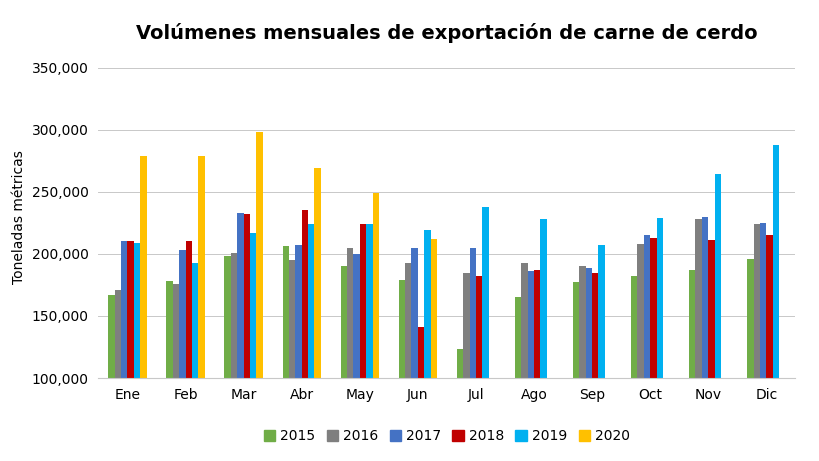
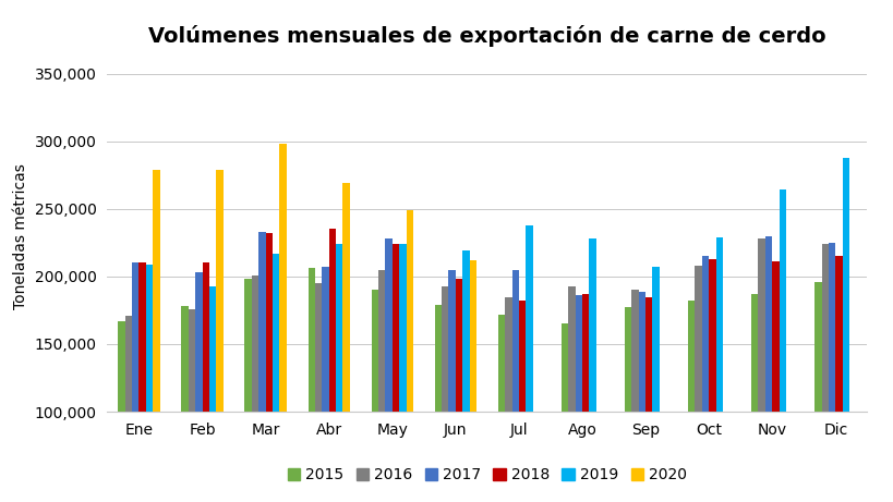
2017/May: 200,000 -> 228,000
2018/Jun: 141,000 -> 198,000
2015/Jul: 123,000 -> 172,000
